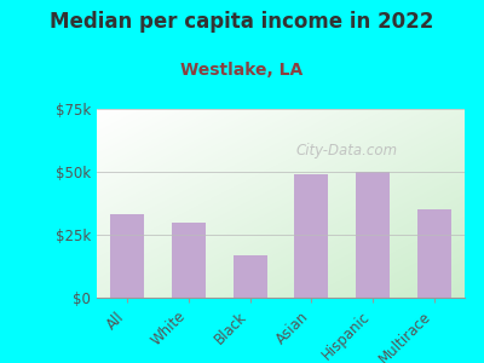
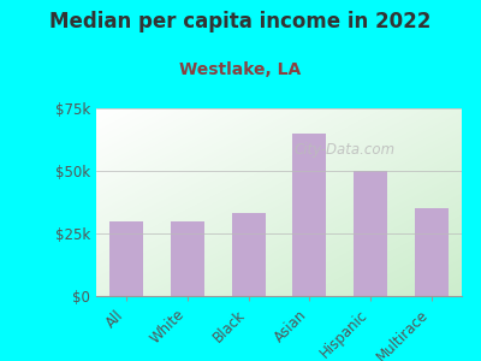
All: $33k -> $30k
Black: $17k -> $33k
Asian: $49k -> $65k
